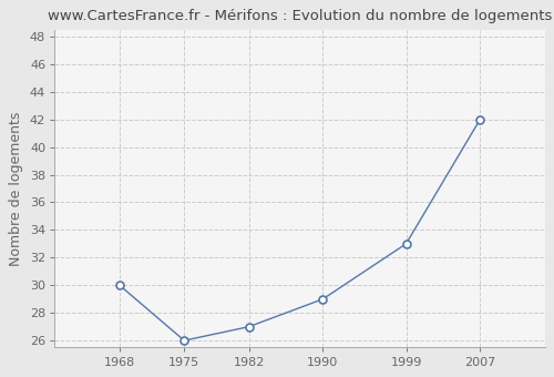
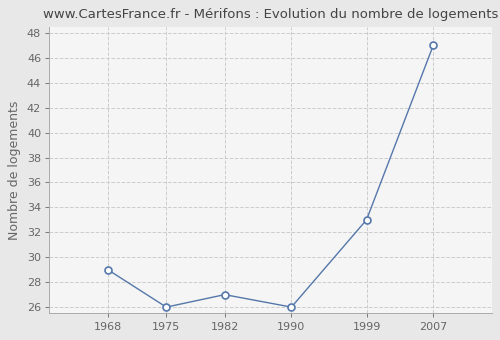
1968: 30 -> 29
1990: 29 -> 26
2007: 42 -> 47
